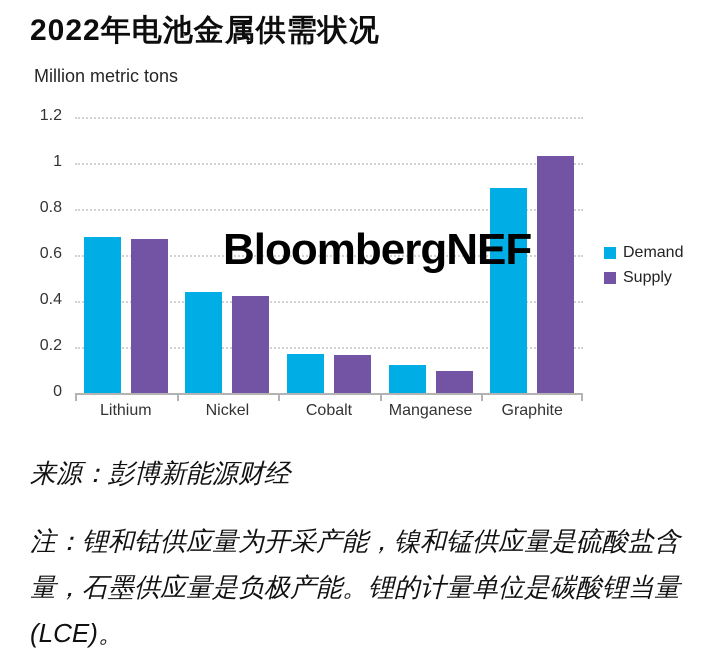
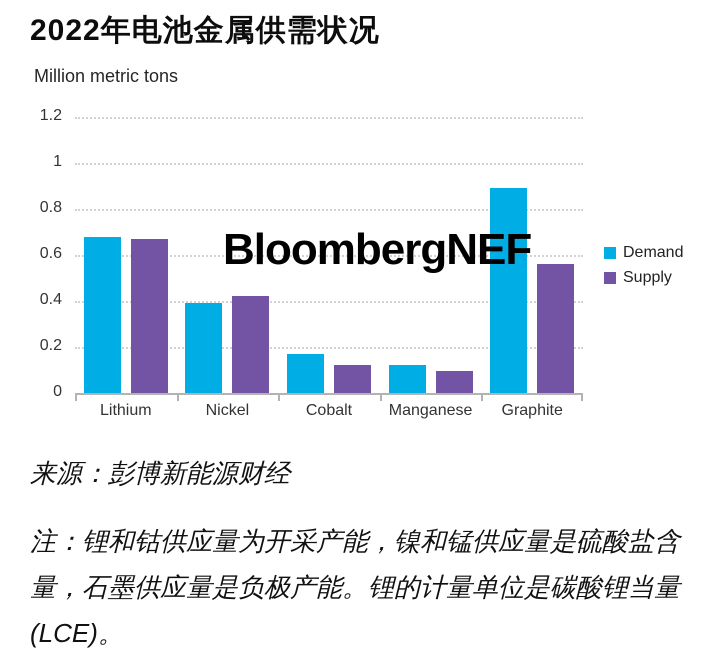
Demand/Nickel: 0.44 -> 0.39
Supply/Cobalt: 0.17 -> 0.12
Supply/Graphite: 1.03 -> 0.56
